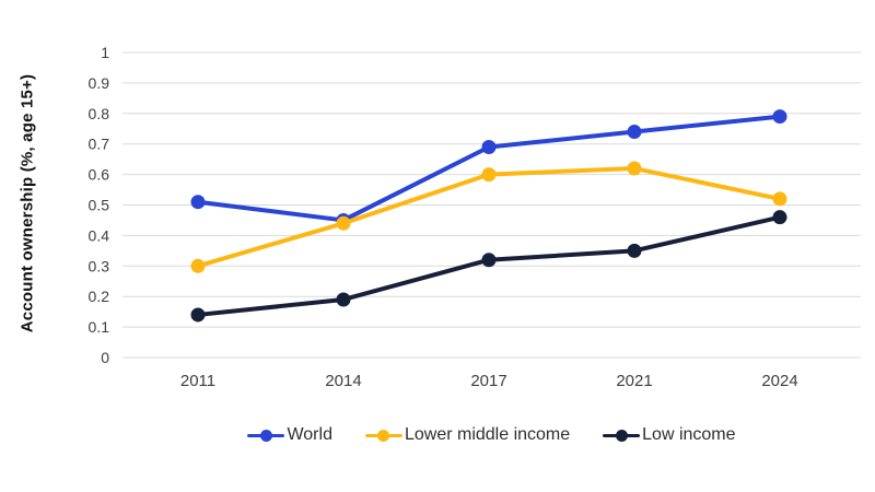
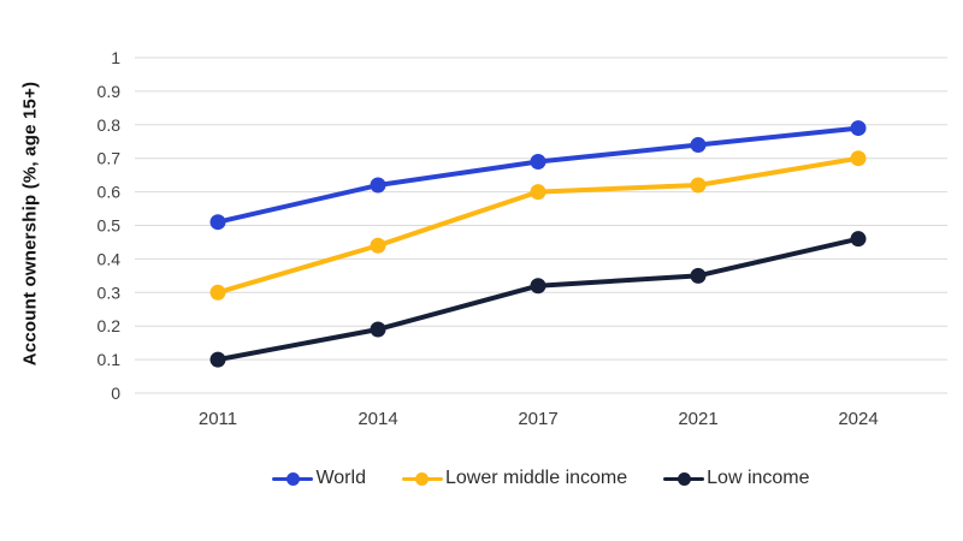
Low income/2011: 0.14 -> 0.10
World/2014: 0.45 -> 0.62
Lower middle income/2024: 0.52 -> 0.70
